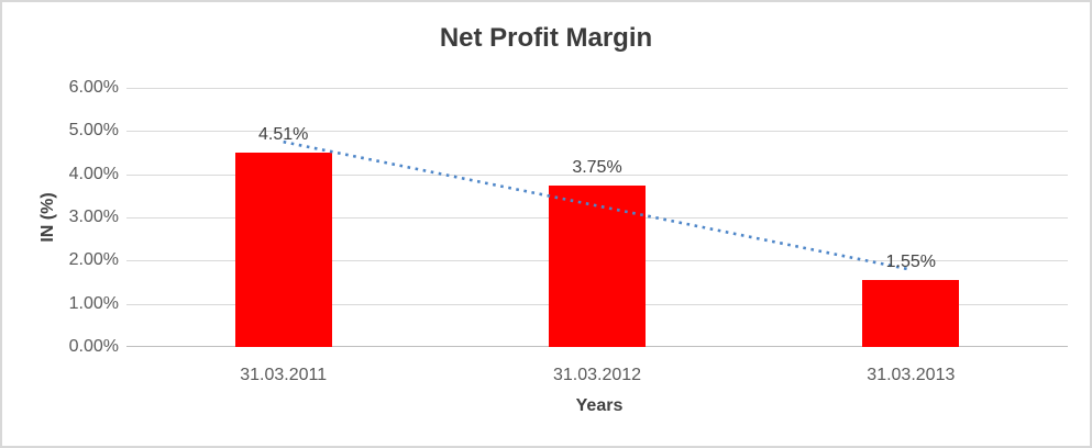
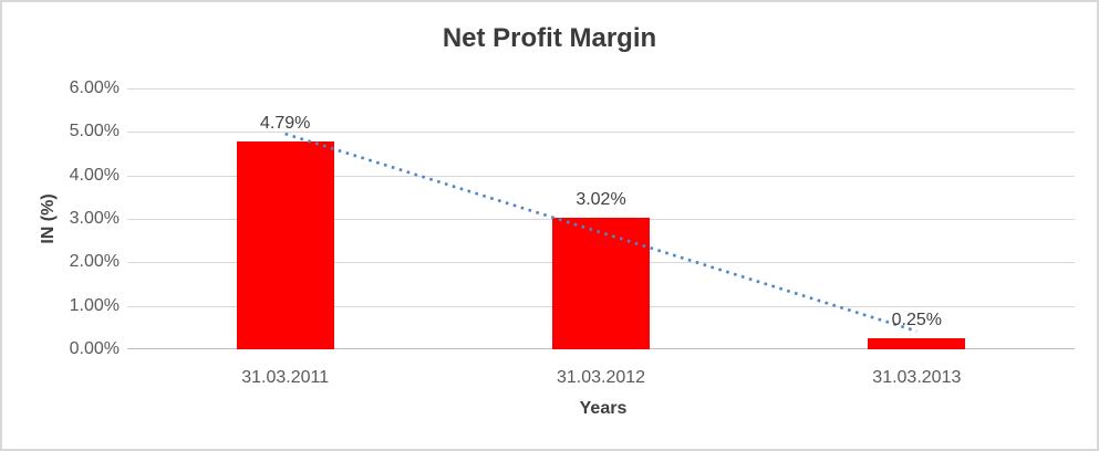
31.03.2011: 4.51% -> 4.79%
31.03.2012: 3.75% -> 3.02%
31.03.2013: 1.55% -> 0.25%
